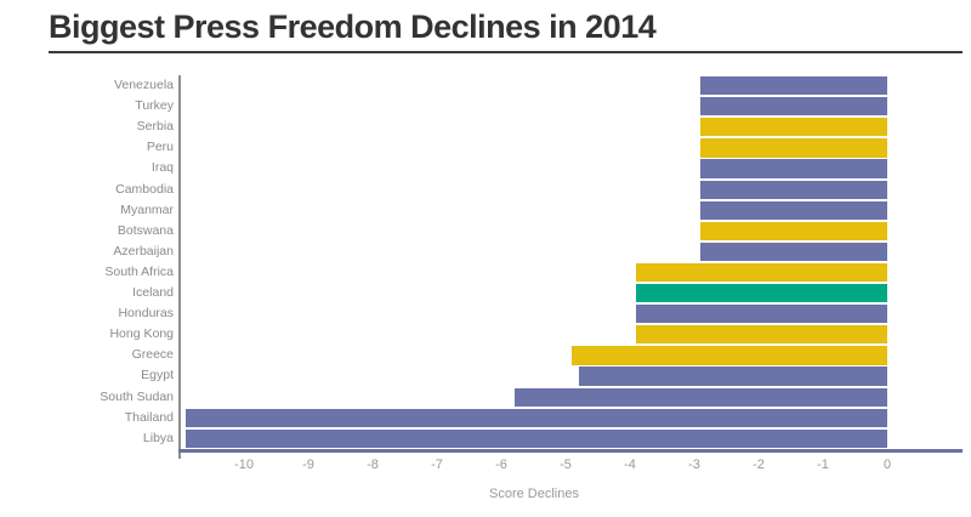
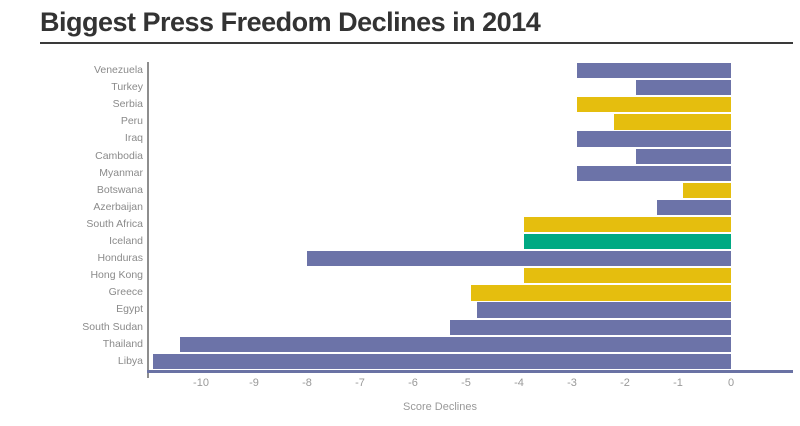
Turkey: -2.9 -> -1.8
Peru: -2.9 -> -2.2
Cambodia: -2.9 -> -1.8
Botswana: -2.9 -> -0.9
Azerbaijan: -2.9 -> -1.4
Honduras: -3.9 -> -8.0
South Sudan: -5.8 -> -5.3
Thailand: -10.9 -> -10.4
